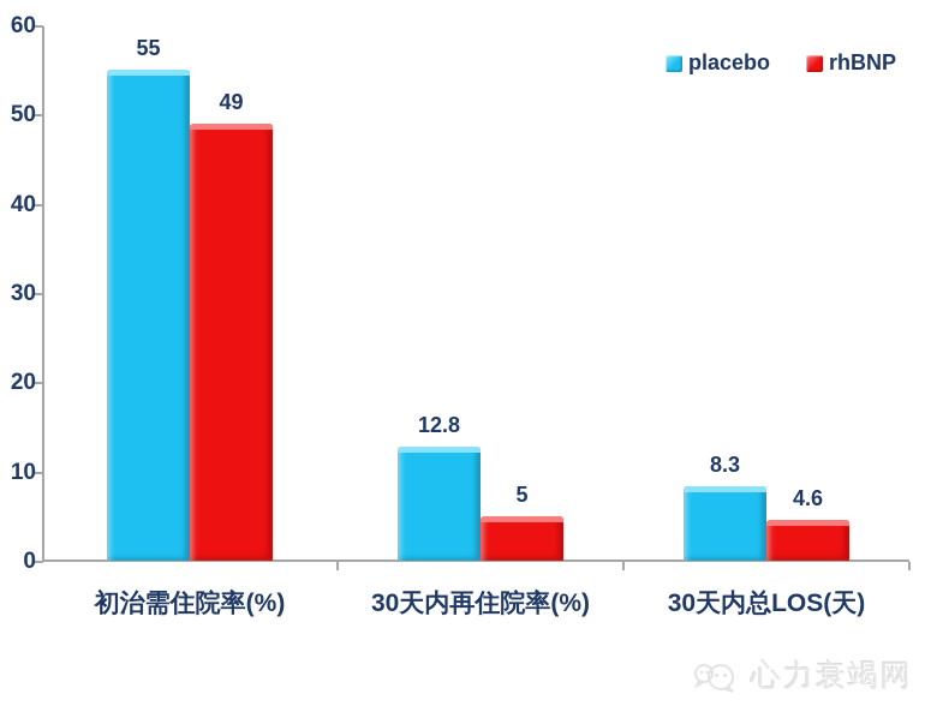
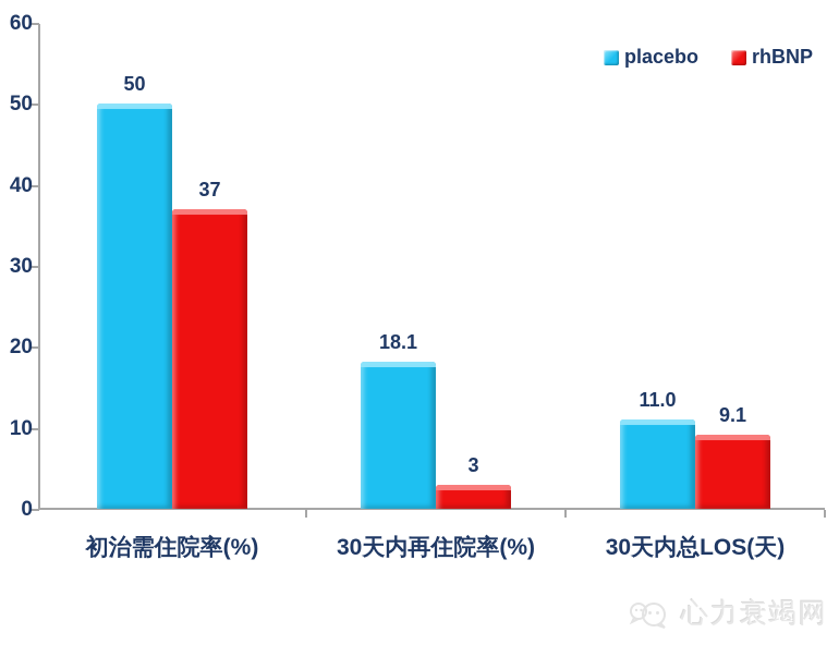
placebo/初治需住院率(%): 55 -> 50
rhBNP/初治需住院率(%): 49 -> 37
placebo/30天内再住院率(%): 12.8 -> 18.1
rhBNP/30天内再住院率(%): 5 -> 3
placebo/30天内总LOS(天): 8.3 -> 11.0
rhBNP/30天内总LOS(天): 4.6 -> 9.1
